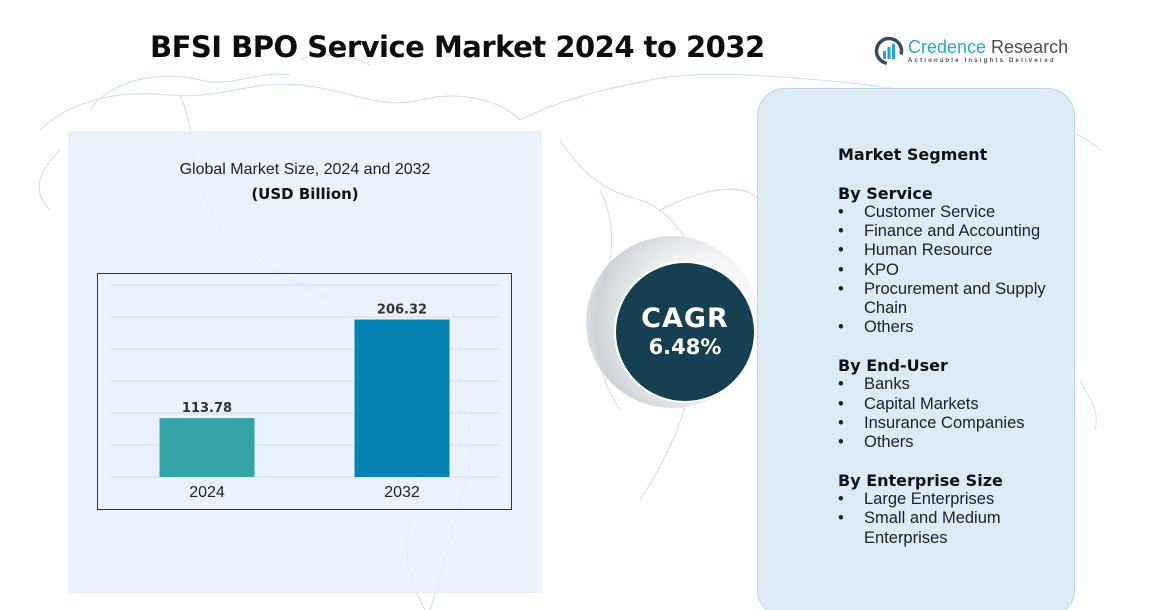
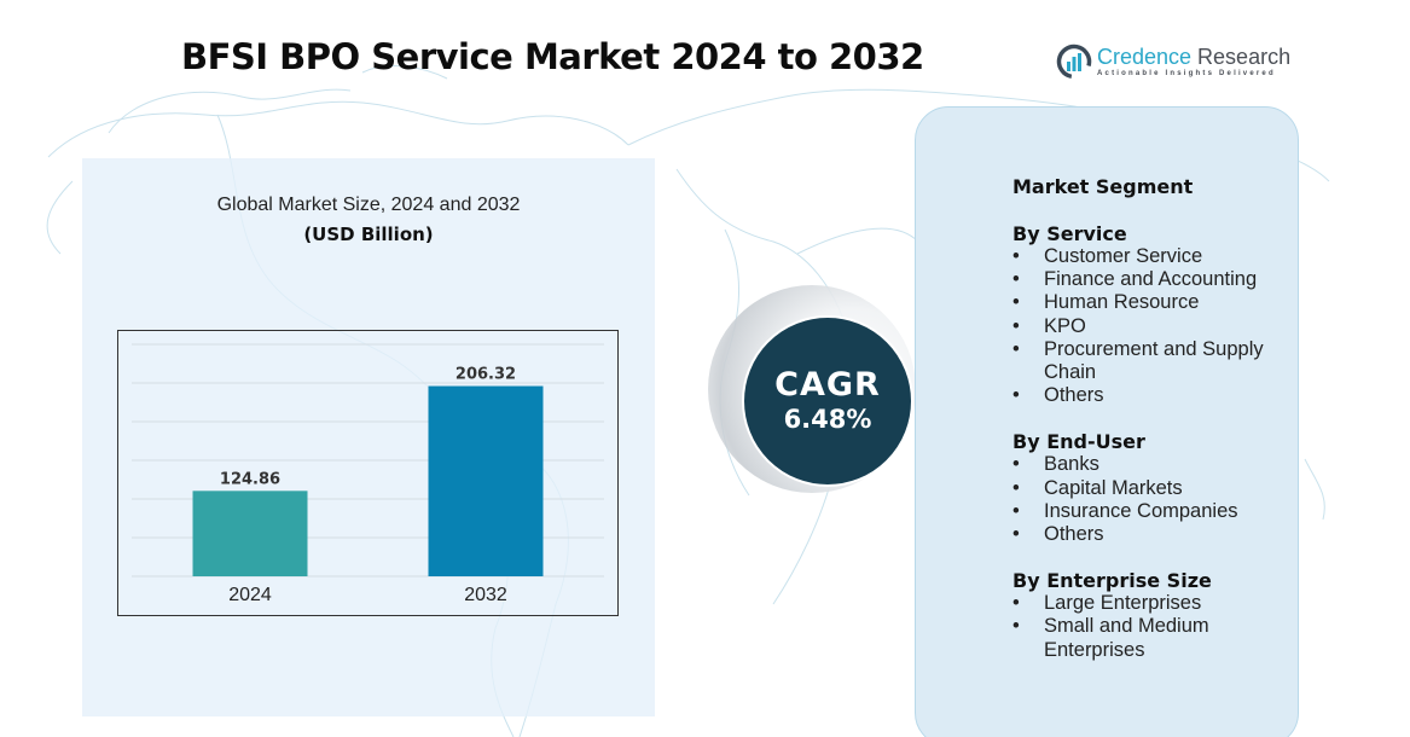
2024: 113.78 -> 124.86
